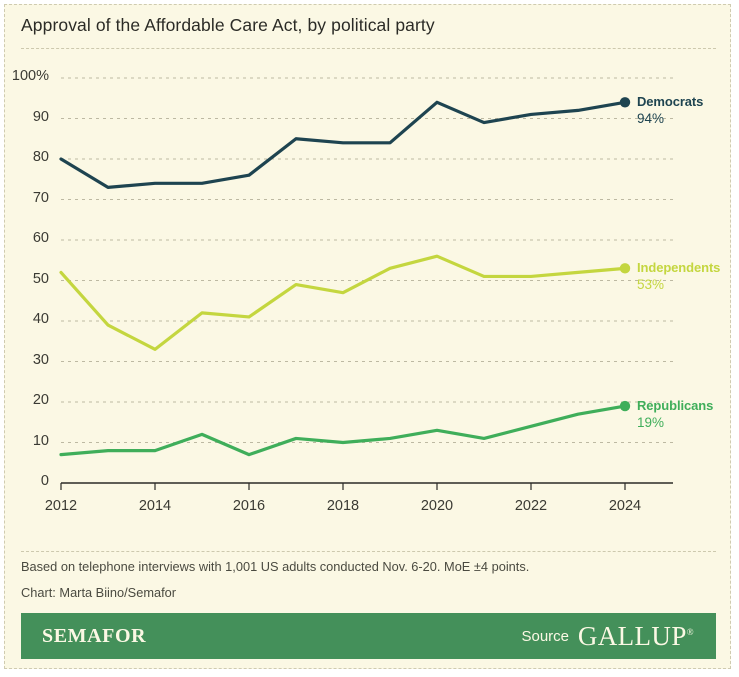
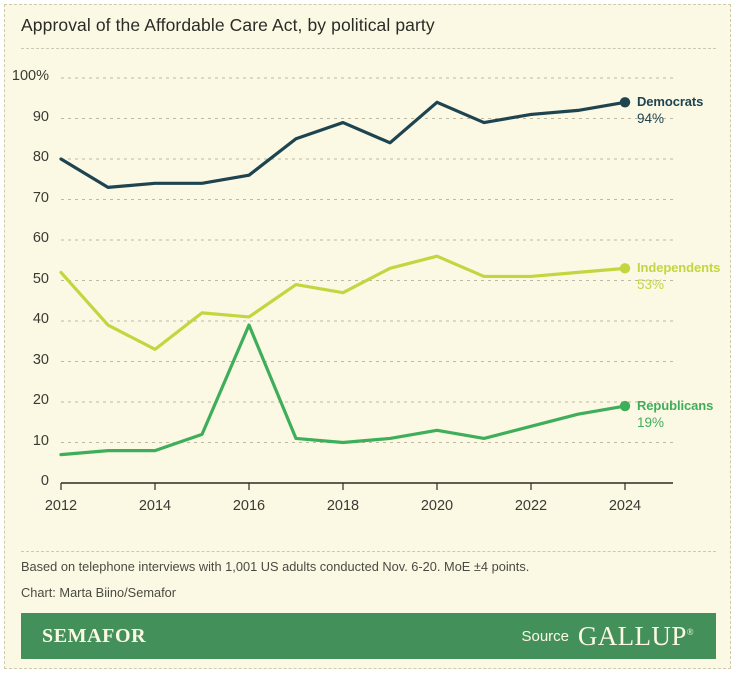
Republicans/2016: 7% -> 39%
Democrats/2018: 84% -> 89%
